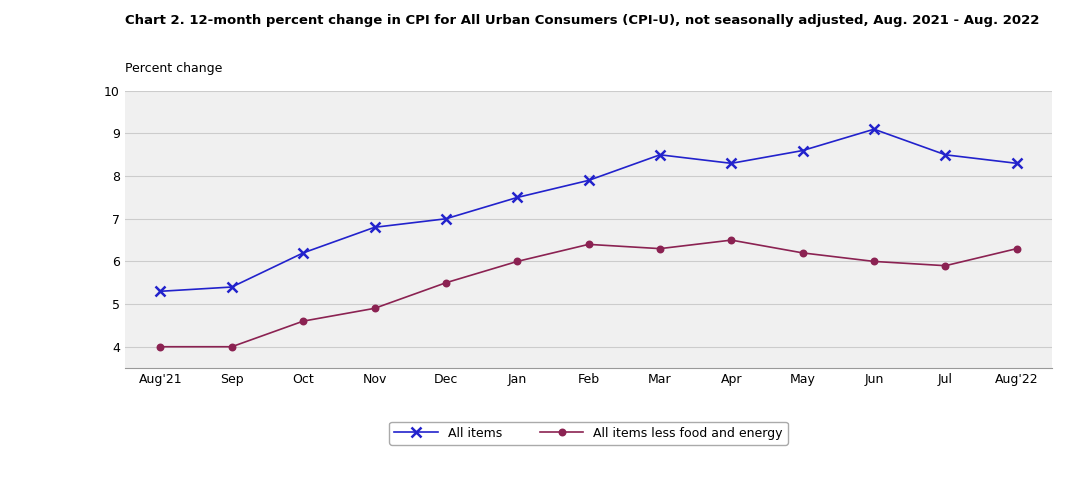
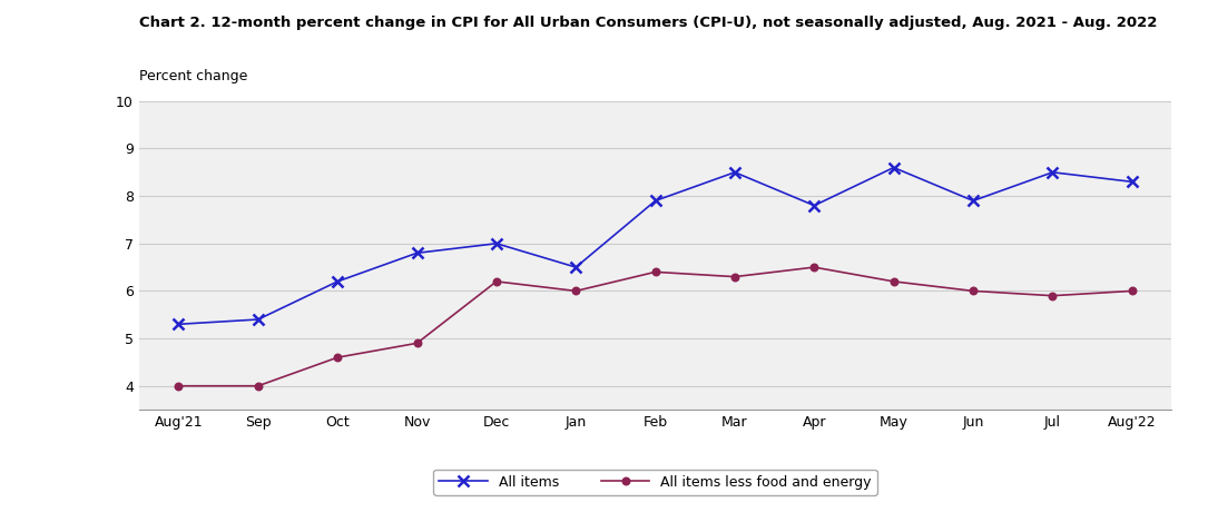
All items less food and energy/Dec: 5.5 -> 6.2
All items/Jan: 7.5 -> 6.5
All items/Apr: 8.3 -> 7.8
All items/Jun: 9.1 -> 7.9
All items less food and energy/Aug'22: 6.3 -> 6.0
